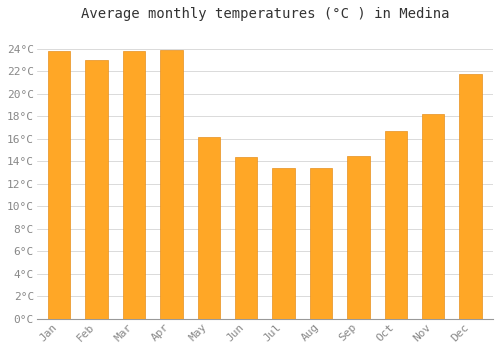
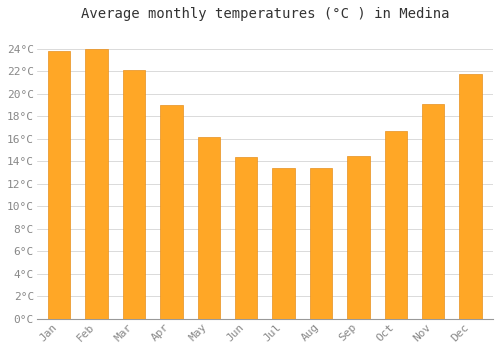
Feb: 23.0°C -> 24.0°C
Mar: 23.8°C -> 22.1°C
Apr: 23.9°C -> 19.0°C
Nov: 18.2°C -> 19.1°C
